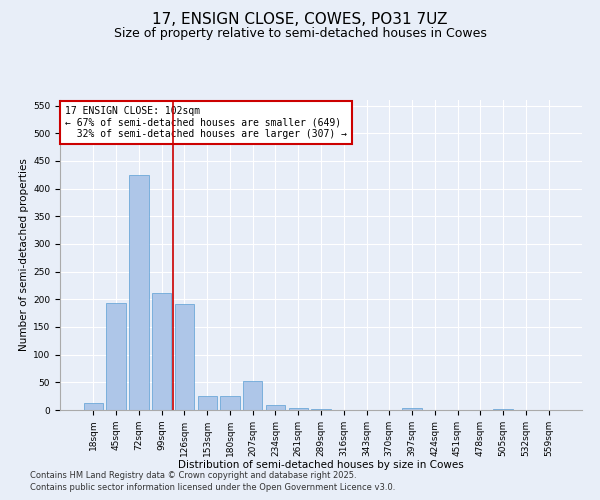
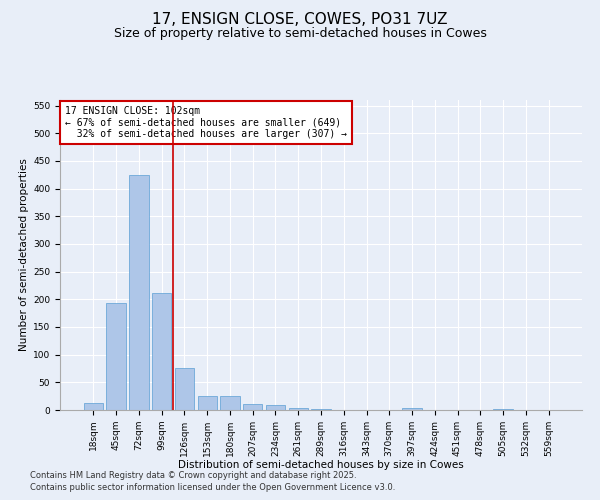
126sqm: 192 -> 75
207sqm: 52 -> 10
